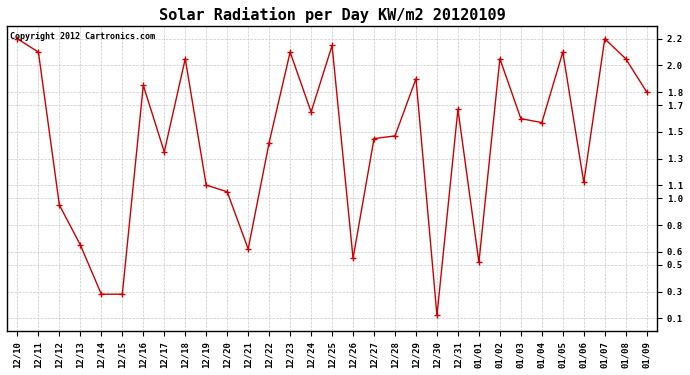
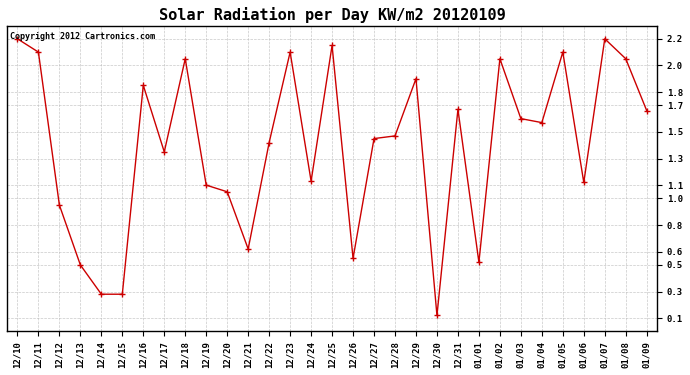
12/13: 0.65 -> 0.50
12/24: 1.65 -> 1.13
01/09: 1.80 -> 1.66
